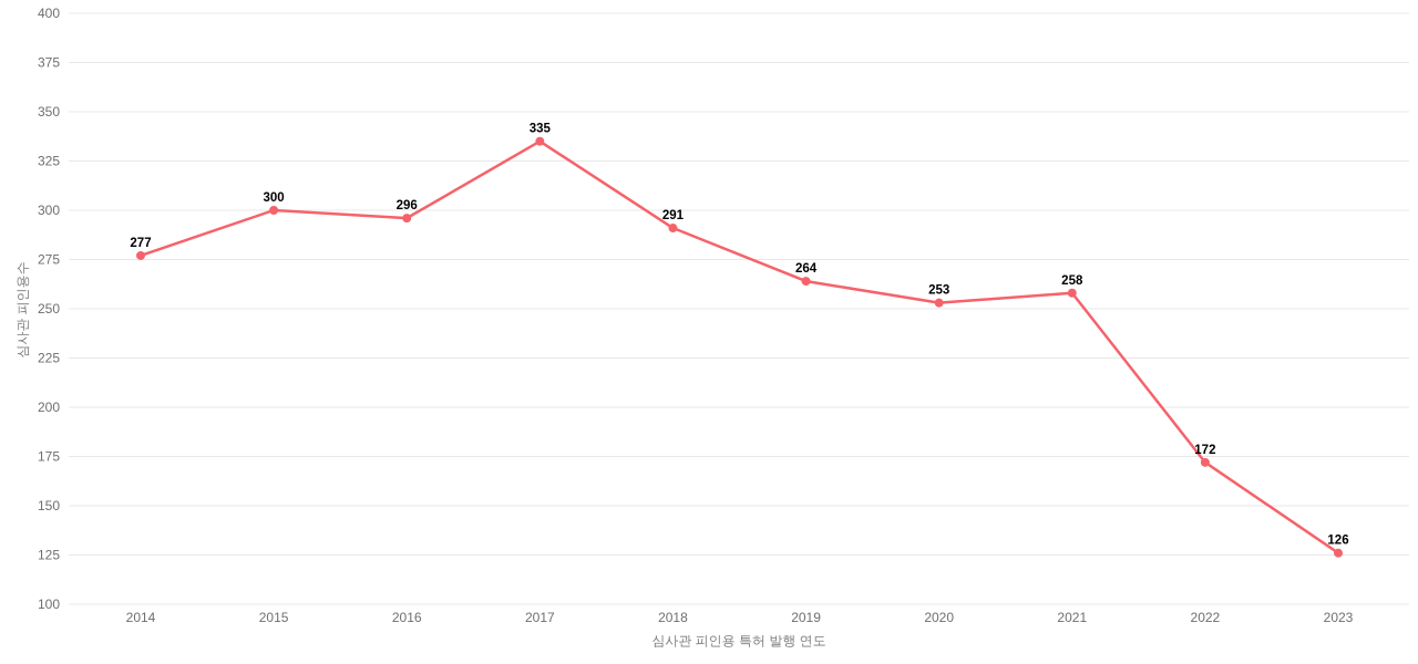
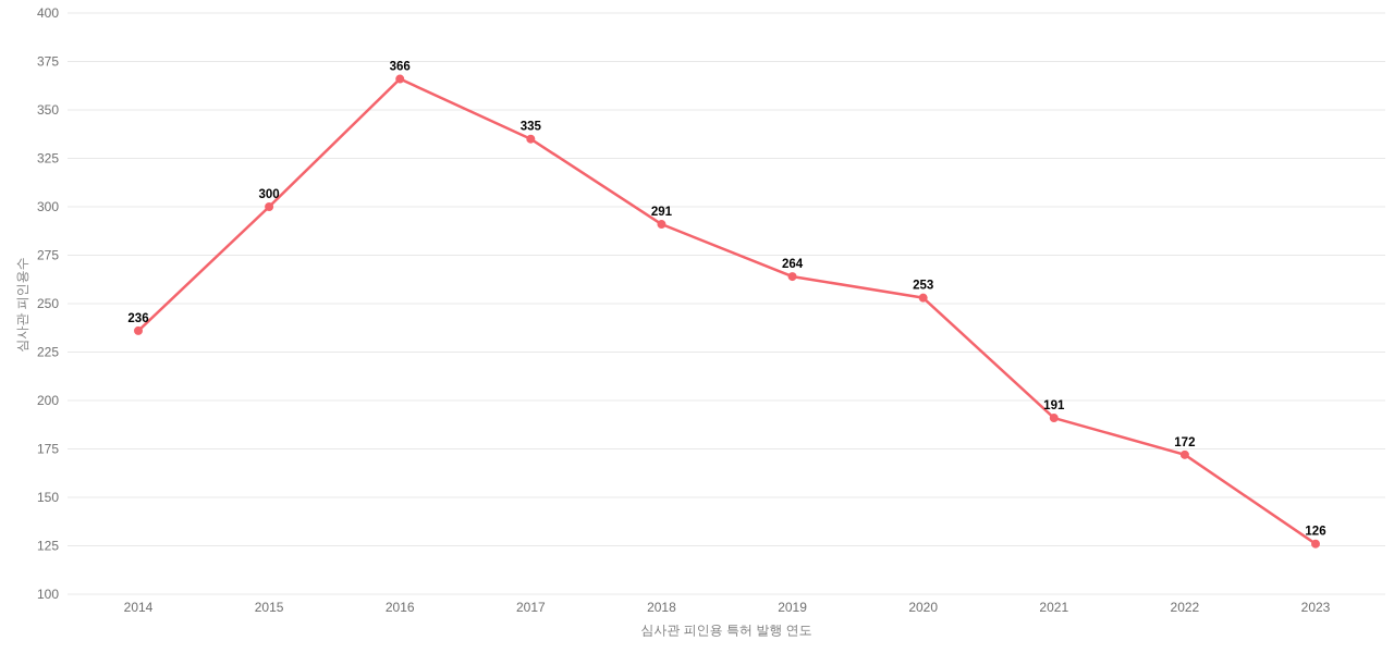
2014: 277 -> 236
2016: 296 -> 366
2021: 258 -> 191
